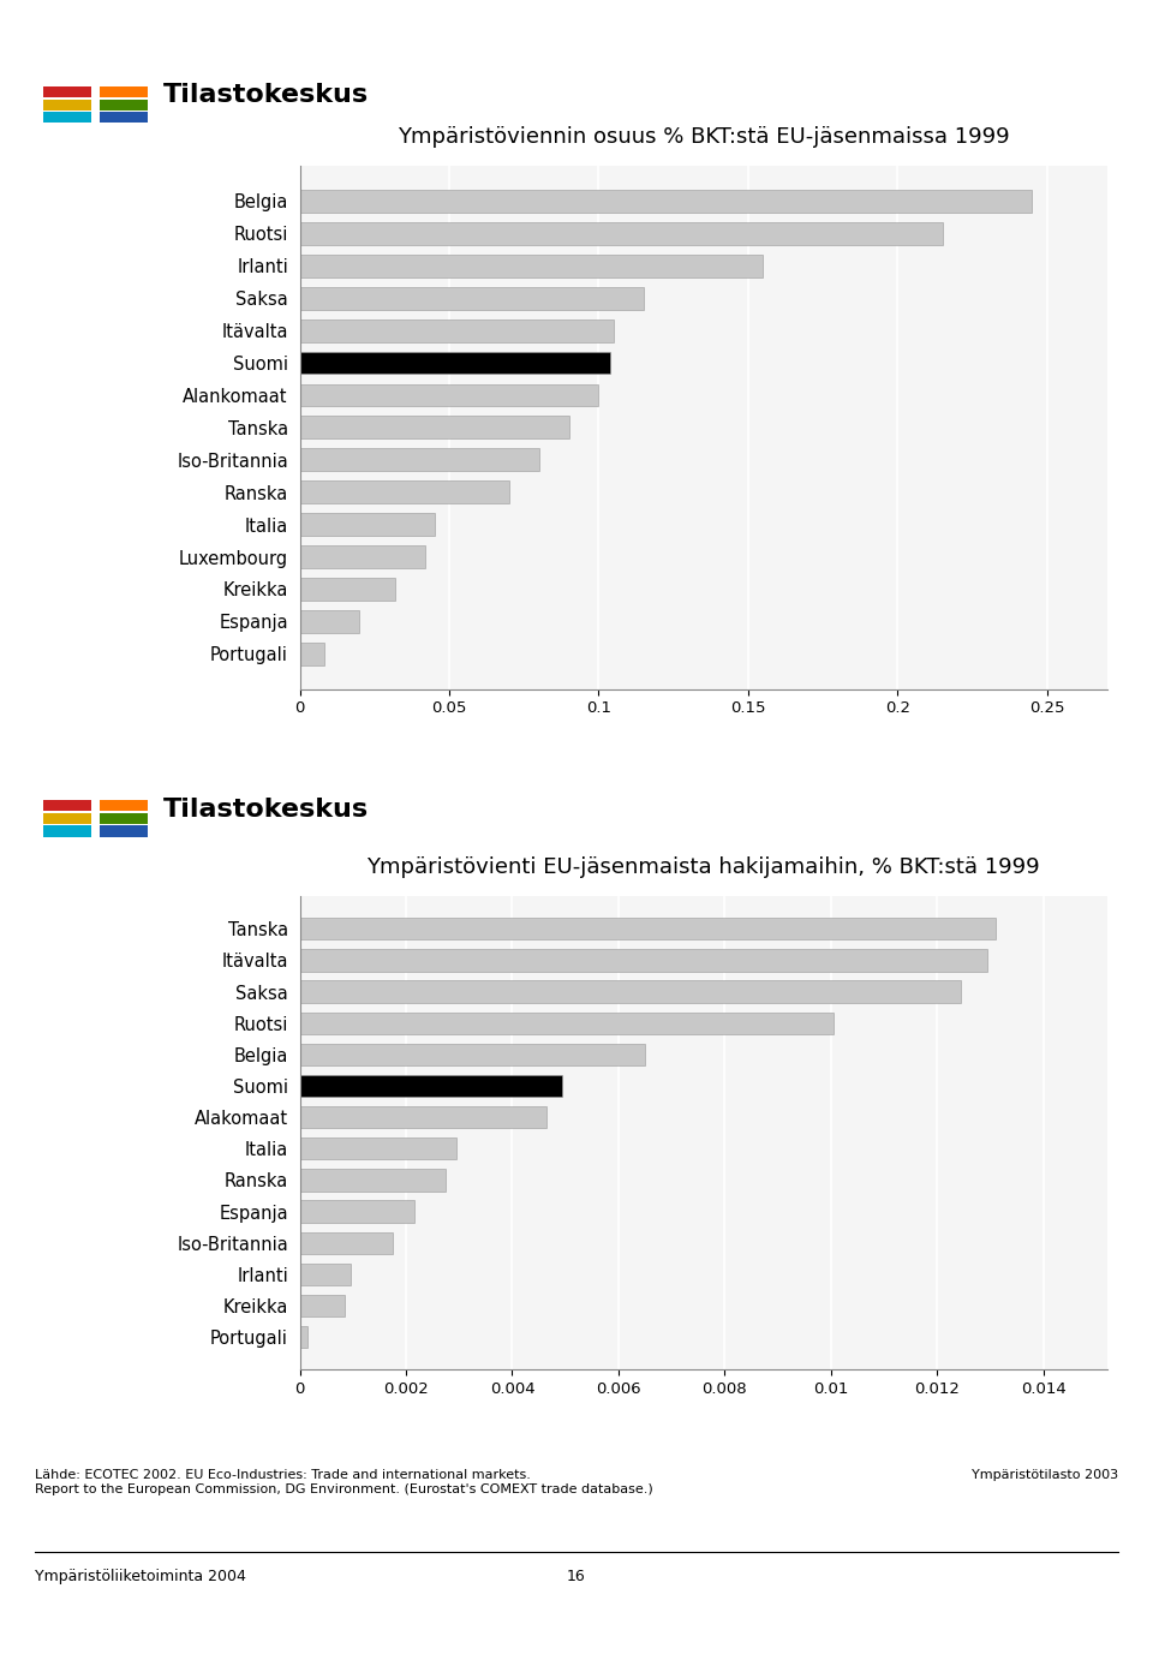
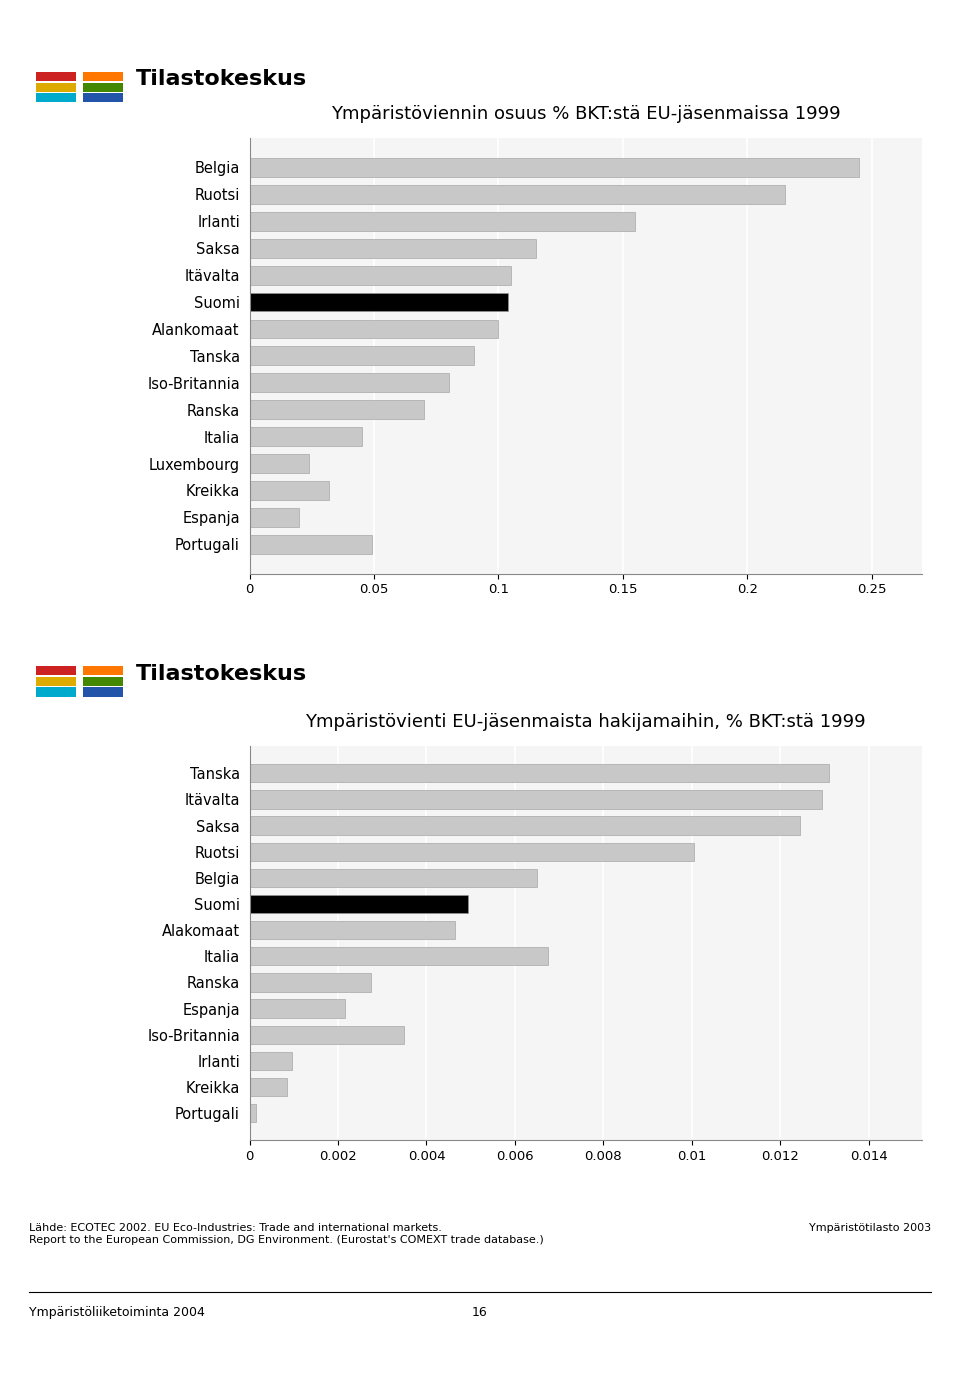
Ympäristöviennin osuus % BKT:stä EU-jäsenmaissa 1999/Luxembourg: 0.042 -> 0.024
Ympäristöviennin osuus % BKT:stä EU-jäsenmaissa 1999/Portugali: 0.008 -> 0.049
Ympäristövienti EU-jäsenmaista hakijamaihin, % BKT:stä 1999/Italia: 0.00295 -> 0.00675
Ympäristövienti EU-jäsenmaista hakijamaihin, % BKT:stä 1999/Iso-Britannia: 0.00175 -> 0.00350
